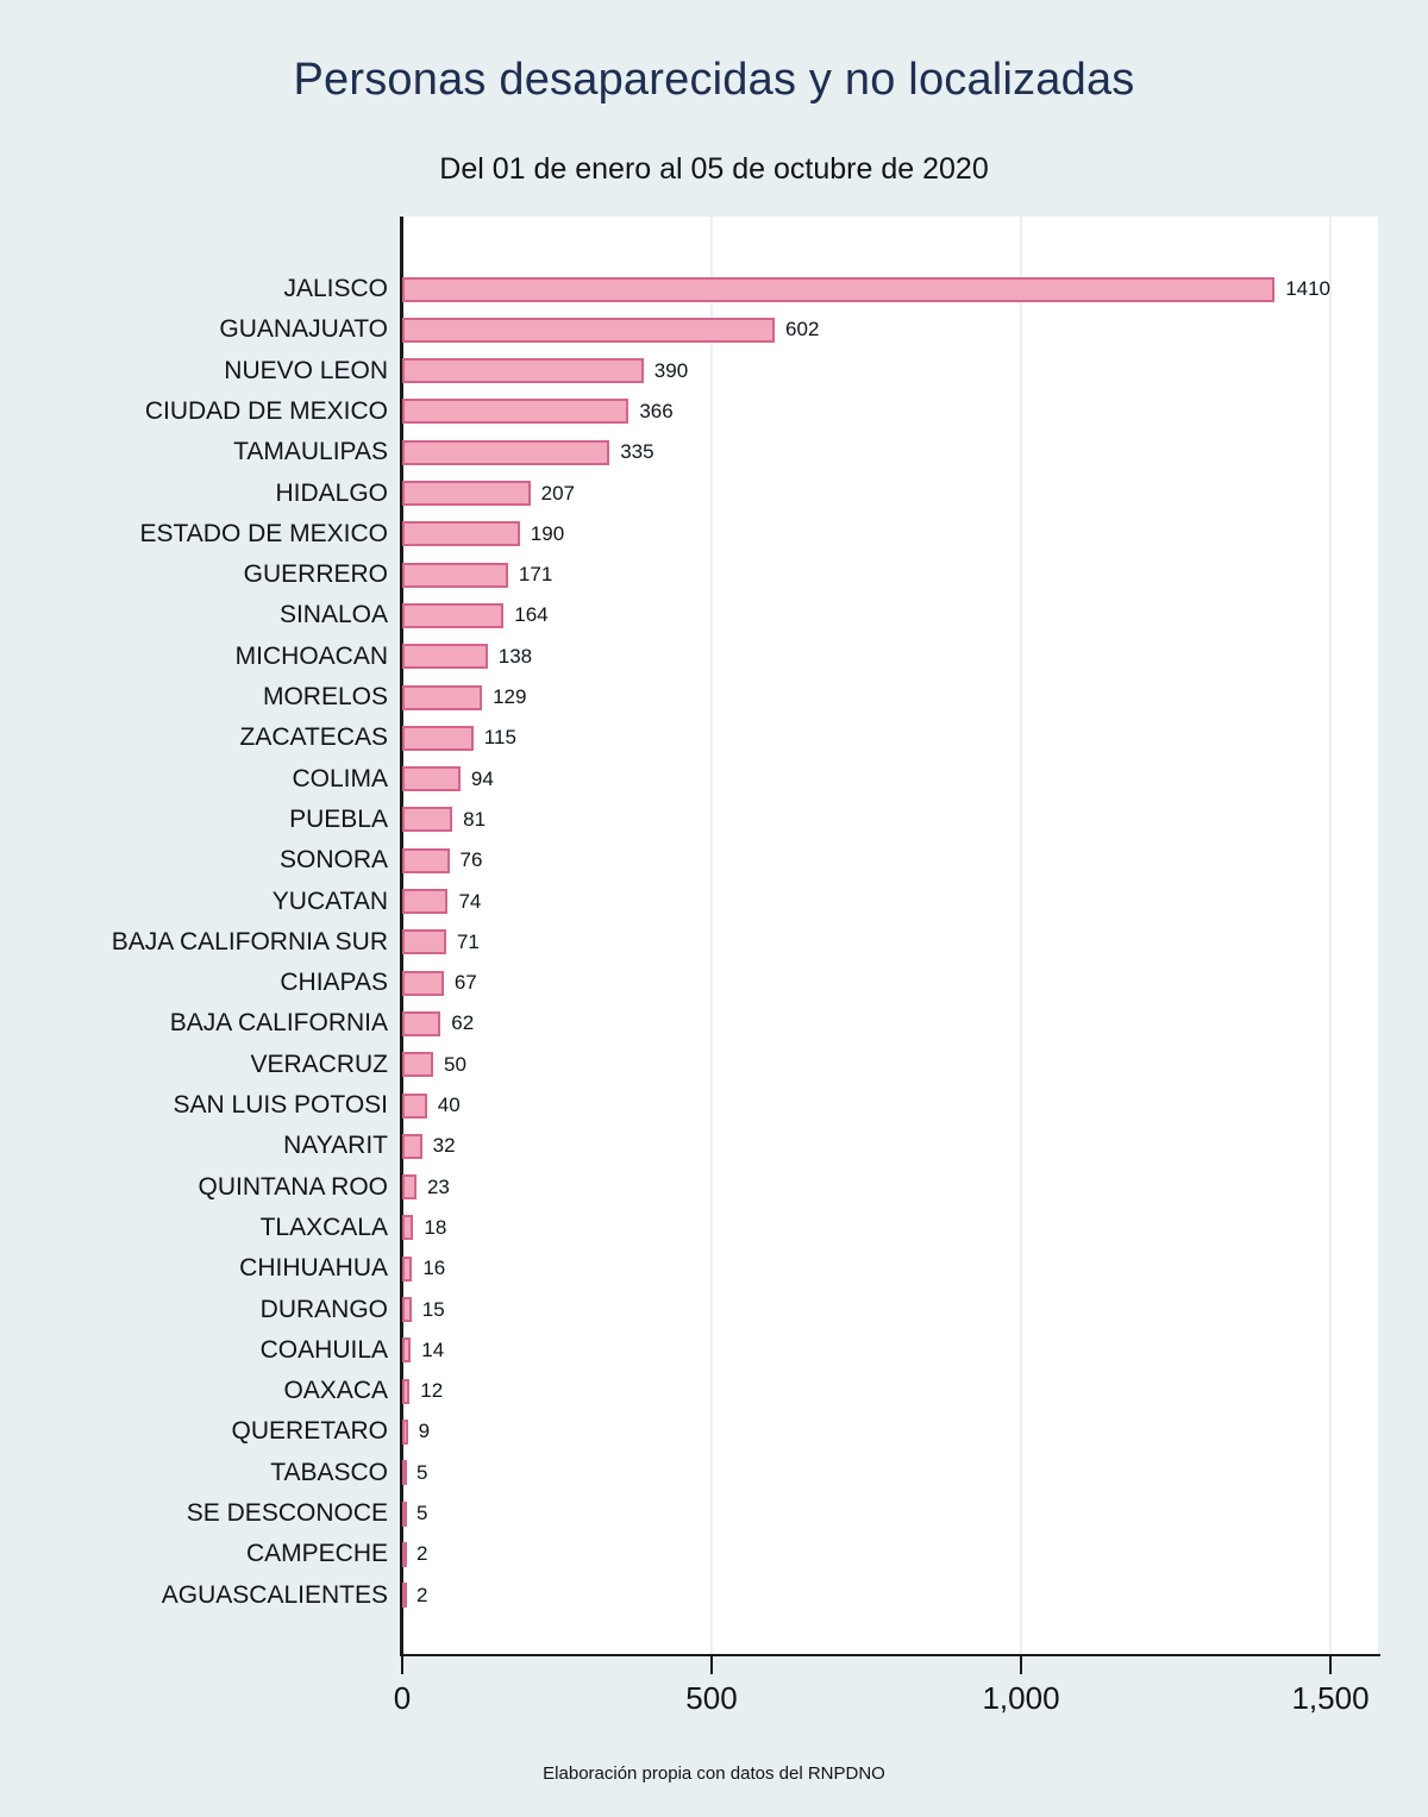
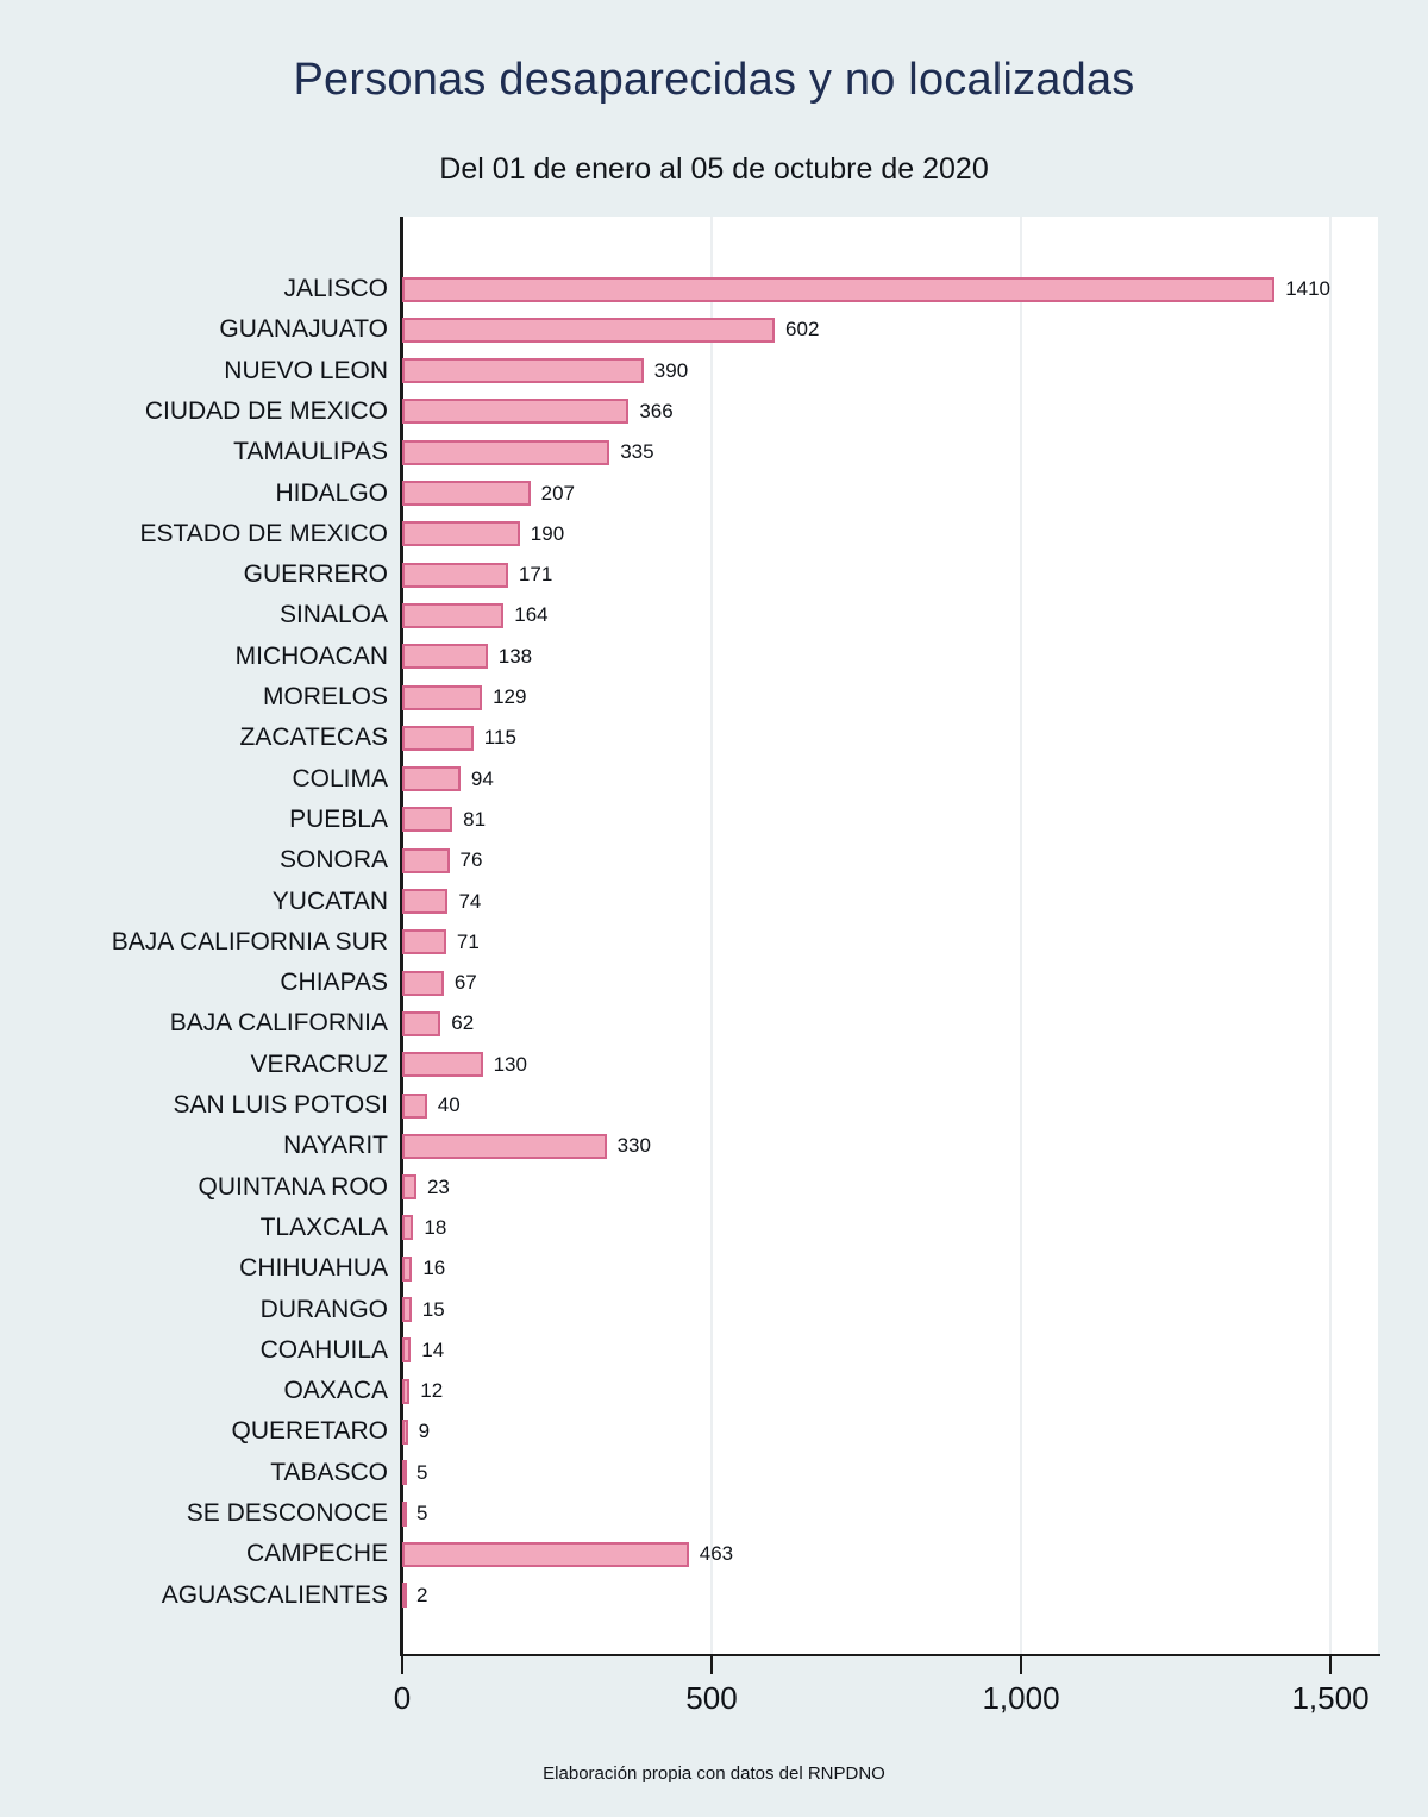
VERACRUZ: 50 -> 130
NAYARIT: 32 -> 330
CAMPECHE: 2 -> 463
